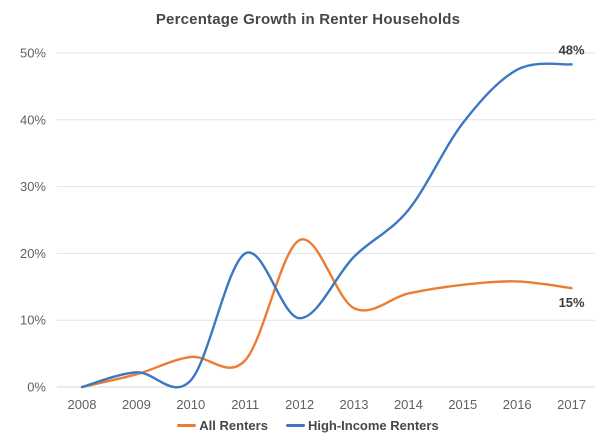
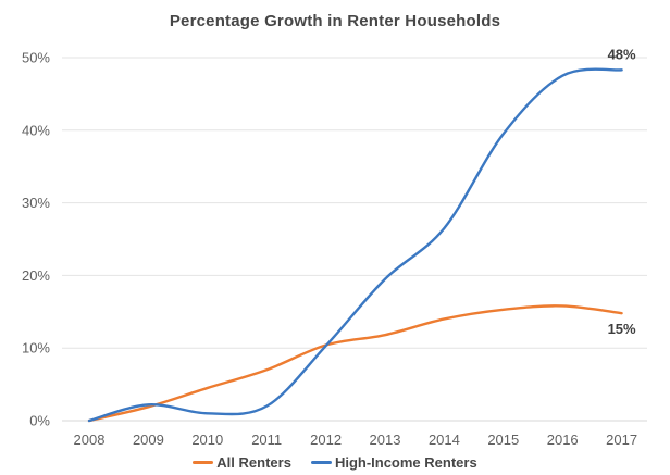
All Renters/2011: 4% -> 7%
High-Income Renters/2011: 20% -> 2%
All Renters/2012: 22% -> 10%
